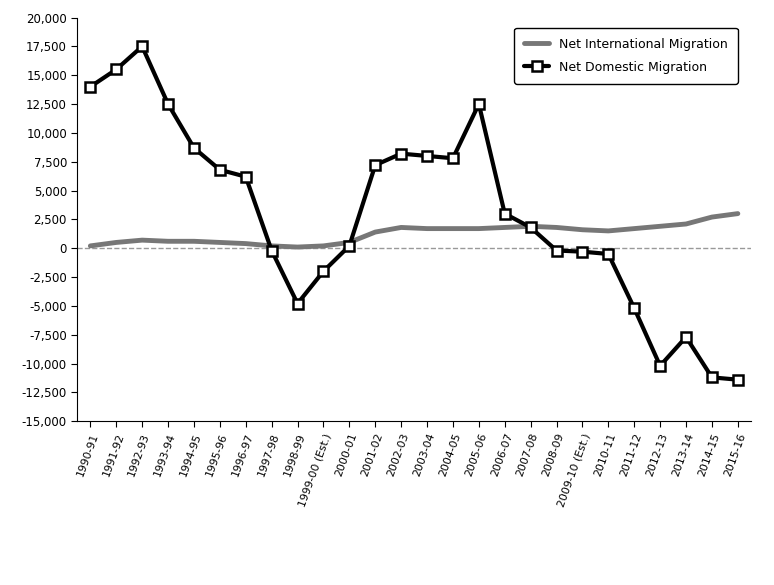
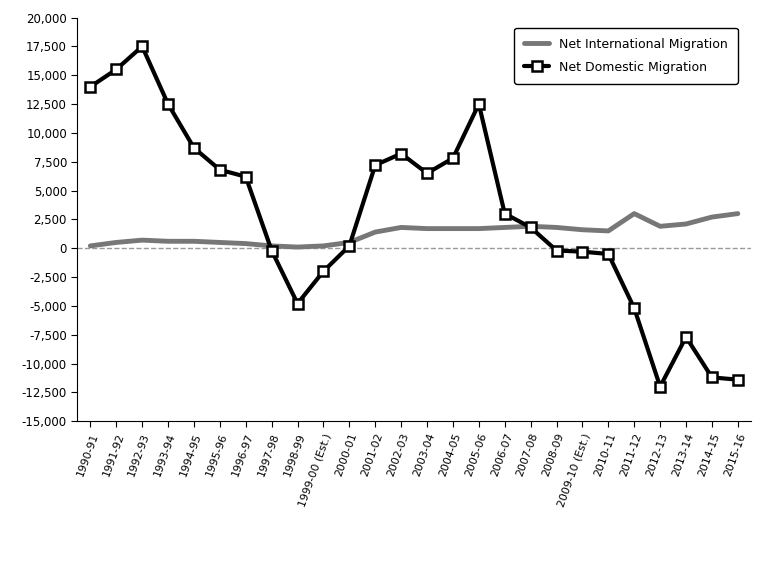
Net Domestic Migration/2003-04: 8,000 -> 6,500
Net International Migration/2011-12: 1,700 -> 3,000
Net Domestic Migration/2012-13: -10,200 -> -12,000
